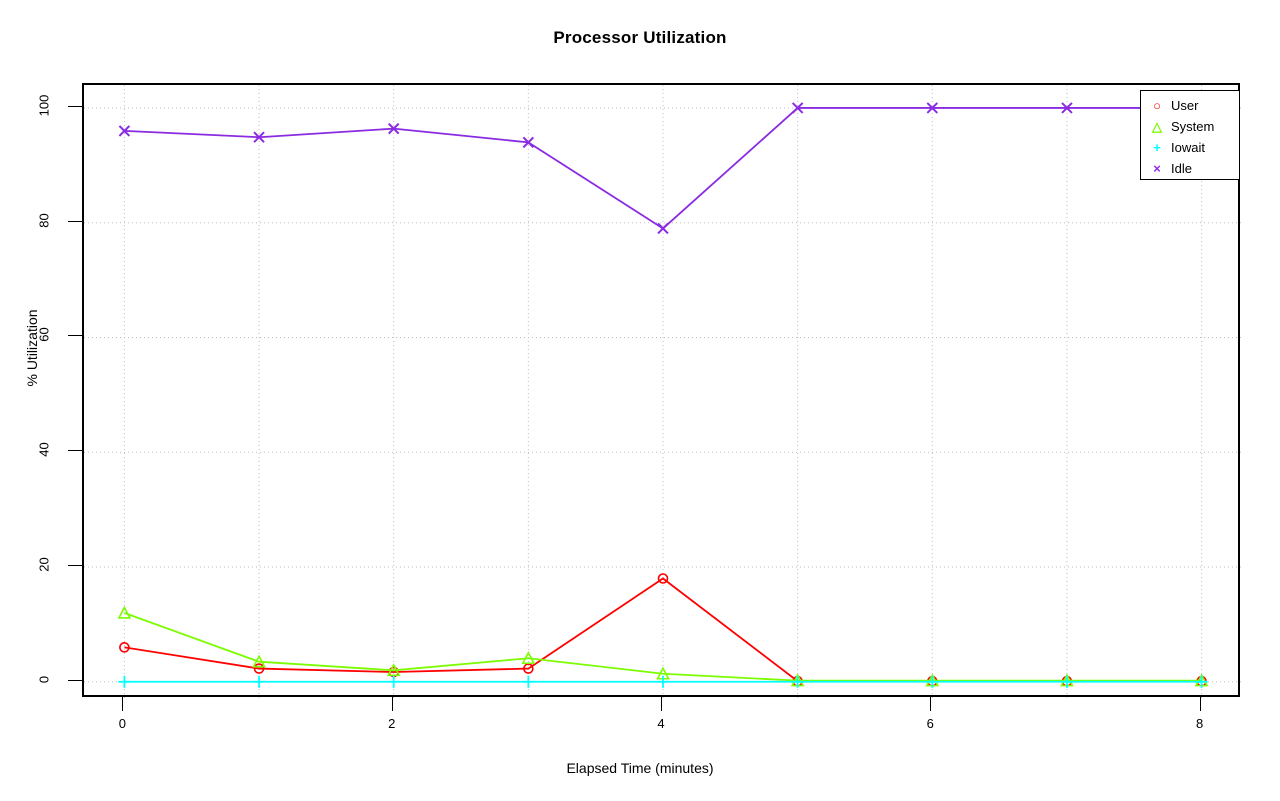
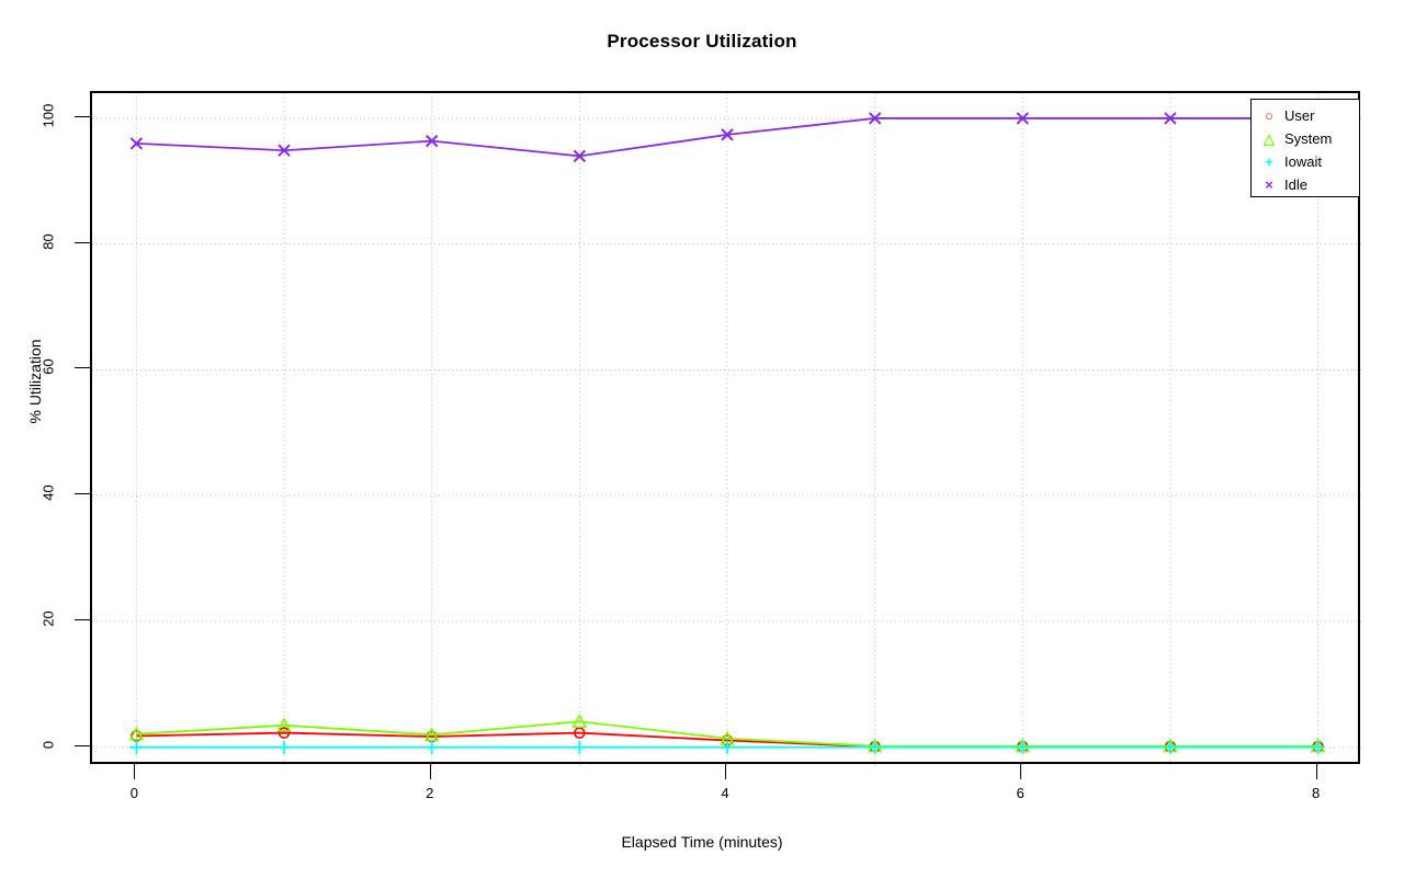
User/0: 6 -> 2
System/0: 12 -> 2
User/4: 18 -> 1
Idle/4: 79 -> 97
